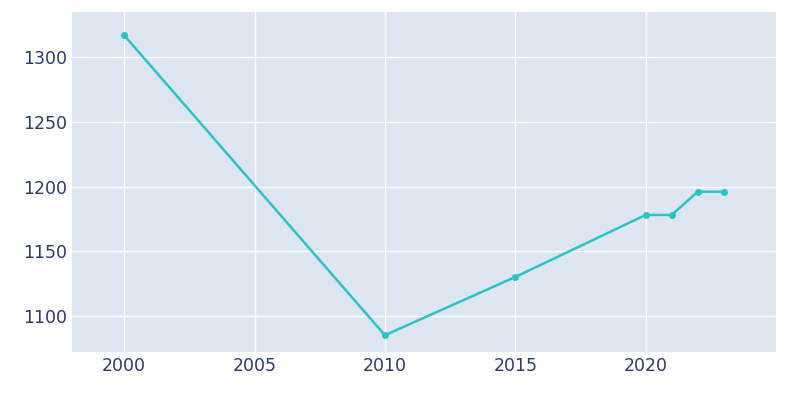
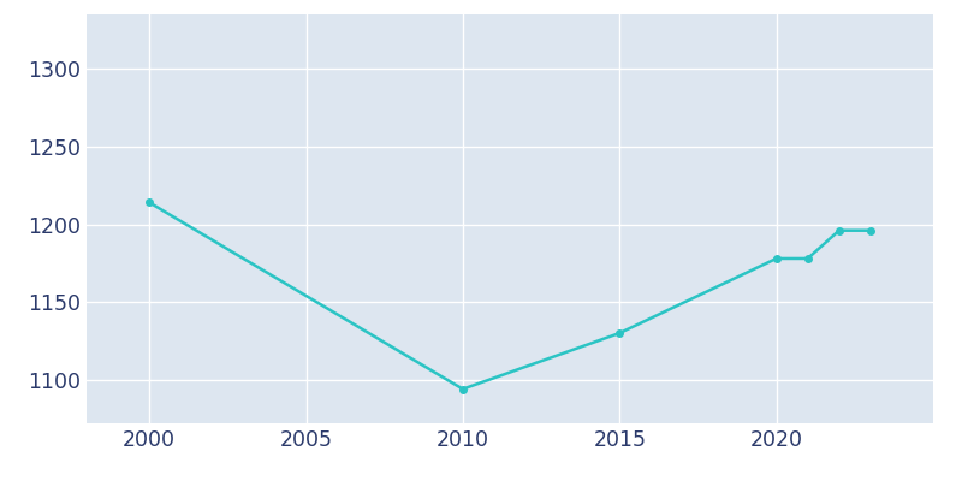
2000: 1317 -> 1214
2010: 1085 -> 1094
